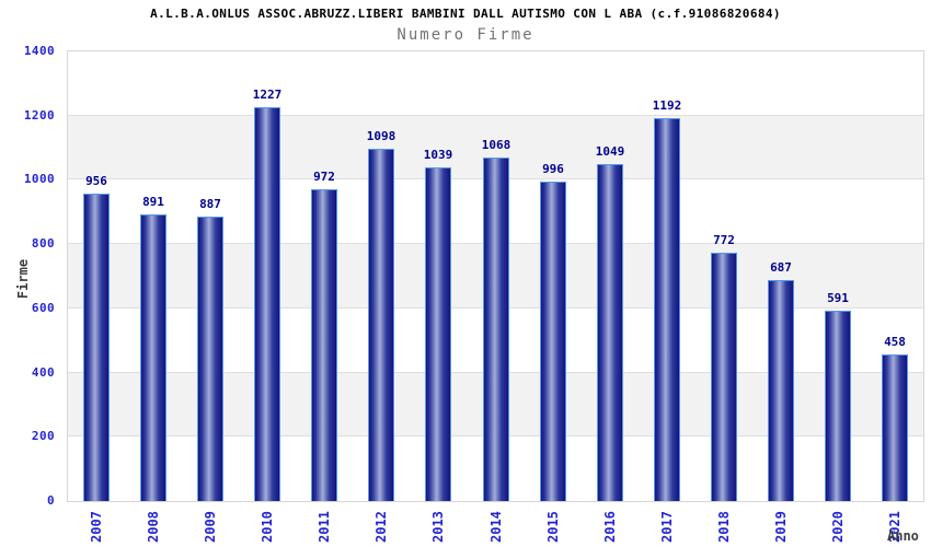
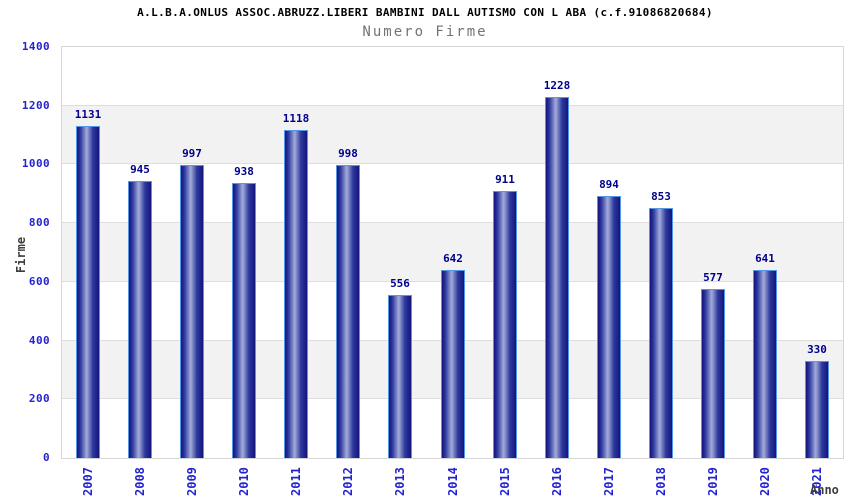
2007: 956 -> 1131
2008: 891 -> 945
2009: 887 -> 997
2010: 1227 -> 938
2011: 972 -> 1118
2012: 1098 -> 998
2013: 1039 -> 556
2014: 1068 -> 642
2015: 996 -> 911
2016: 1049 -> 1228
2017: 1192 -> 894
2018: 772 -> 853
2019: 687 -> 577
2020: 591 -> 641
2021: 458 -> 330
